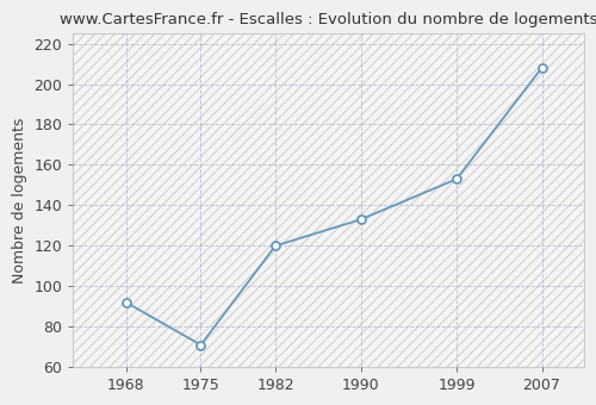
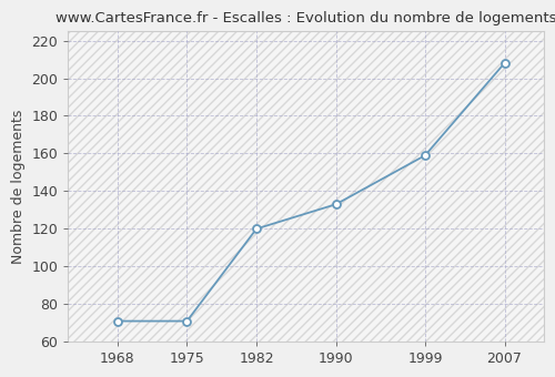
1968: 92 -> 71
1999: 153 -> 159
